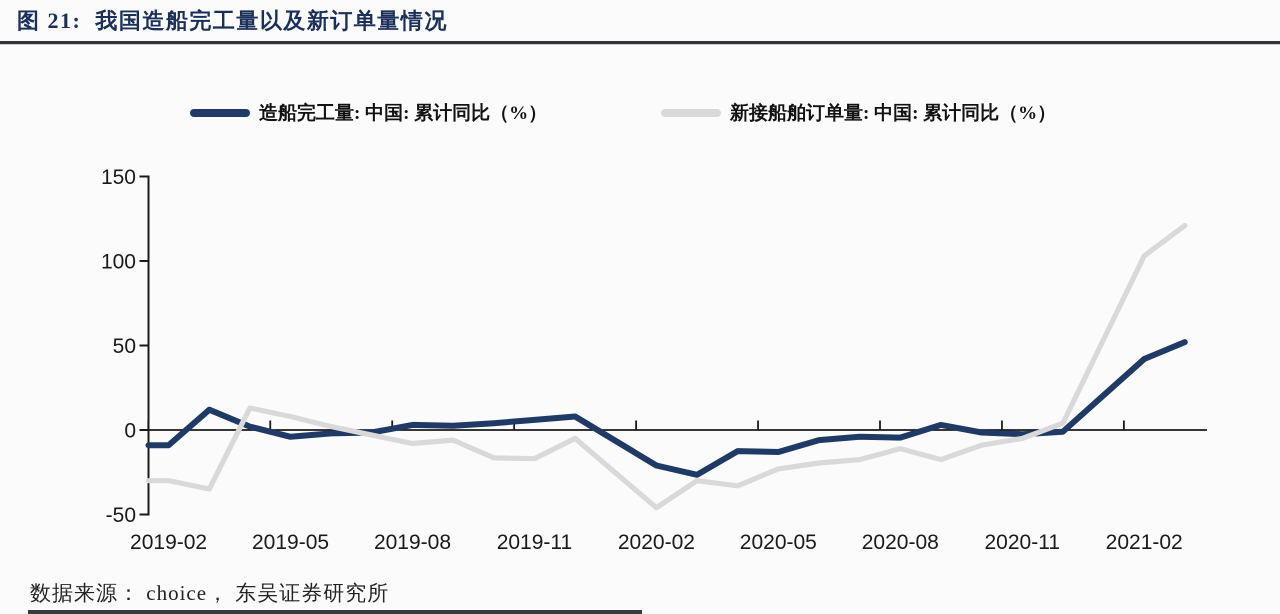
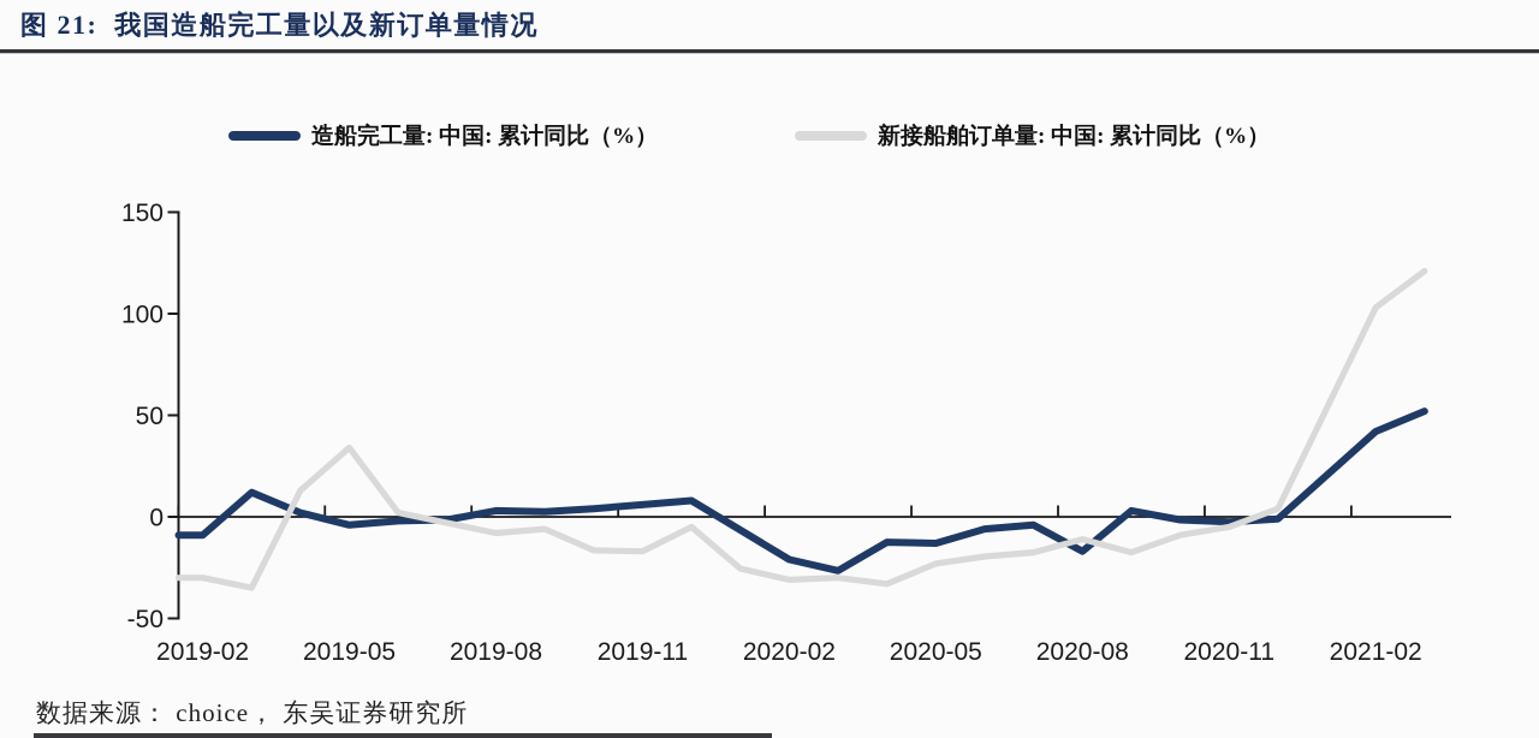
新接船舶订单量: 中国: 累计同比（%）/2019-05: 8 -> 34
新接船舶订单量: 中国: 累计同比（%）/2020-02: -46 -> -31
造船完工量: 中国: 累计同比（%）/2020-08: -4 -> -17
